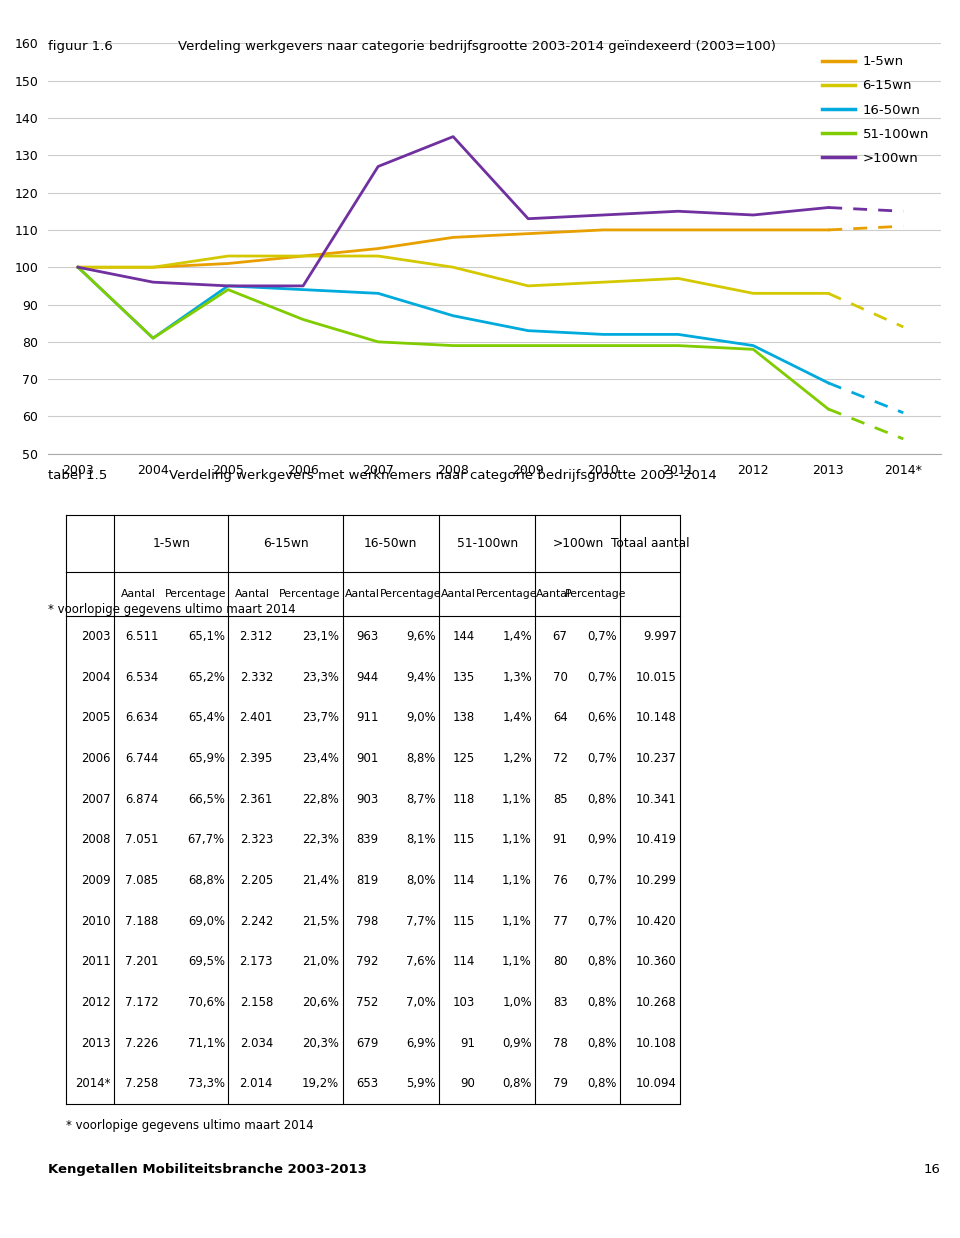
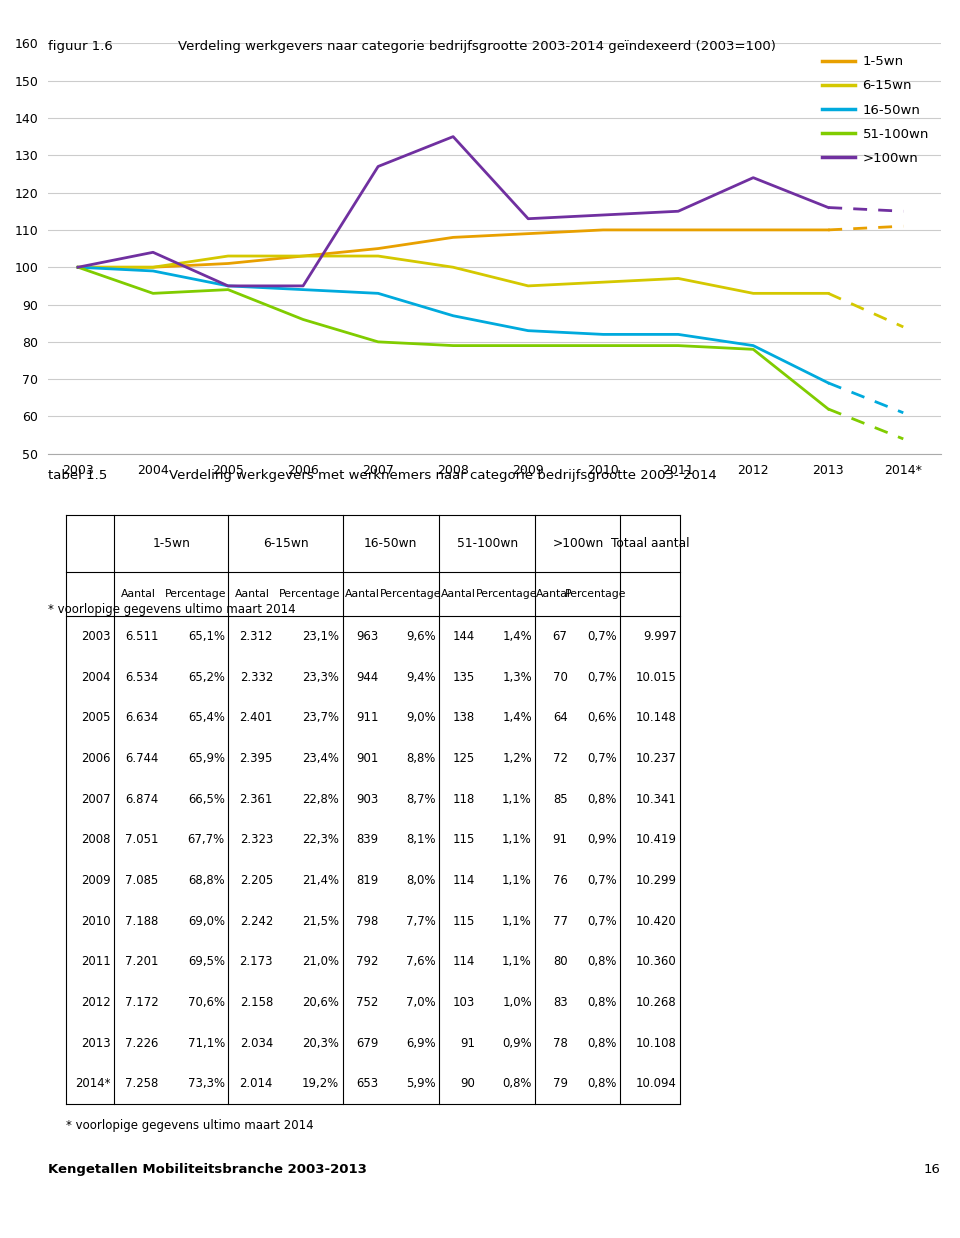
16-50wn/2004: 81 -> 99
51-100wn/2004: 81 -> 93
>100wn/2004: 96 -> 104
>100wn/2012: 114 -> 124
